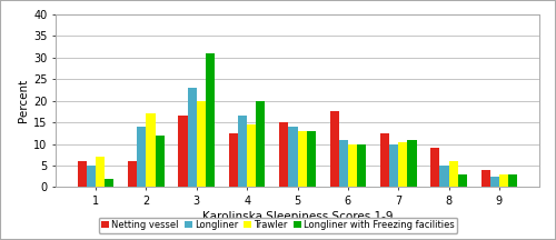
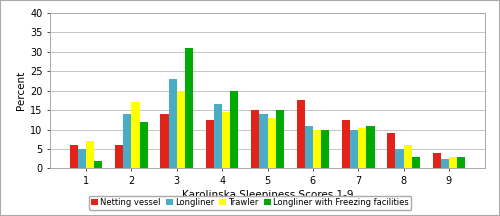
Netting vessel/3: 16.5 -> 14.0
Longliner with Freezing facilities/5: 13 -> 15
